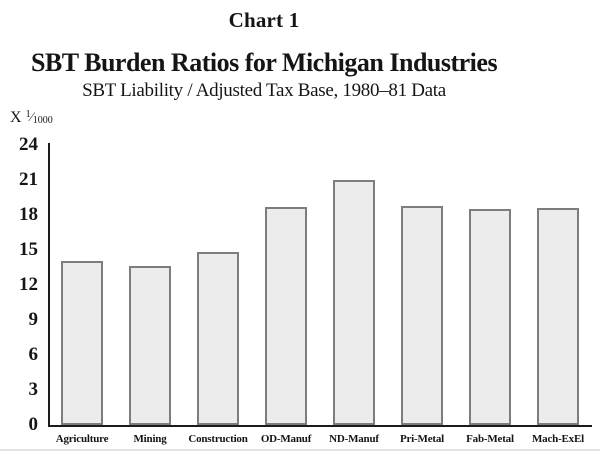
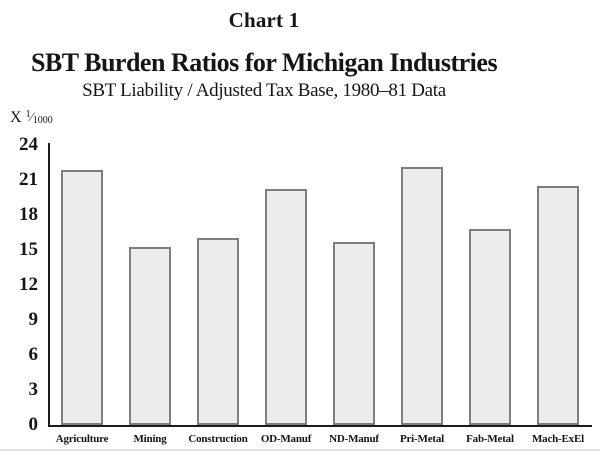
Agriculture: 14.1 -> 21.9
Mining: 13.6 -> 15.3
Construction: 14.8 -> 16.0
OD-Manuf: 18.7 -> 20.2
ND-Manuf: 21.0 -> 15.7
Pri-Metal: 18.8 -> 22.1
Fab-Metal: 18.5 -> 16.8
Mach-ExEl: 18.6 -> 20.5
